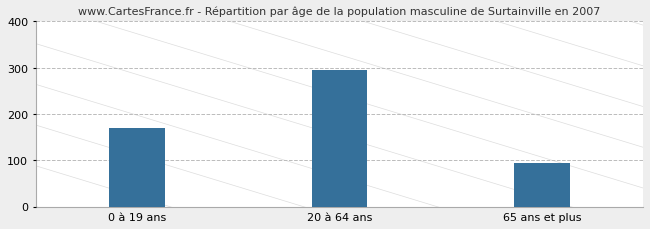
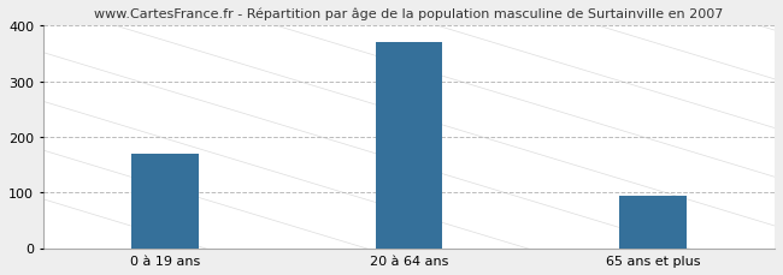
20 à 64 ans: 295 -> 370
